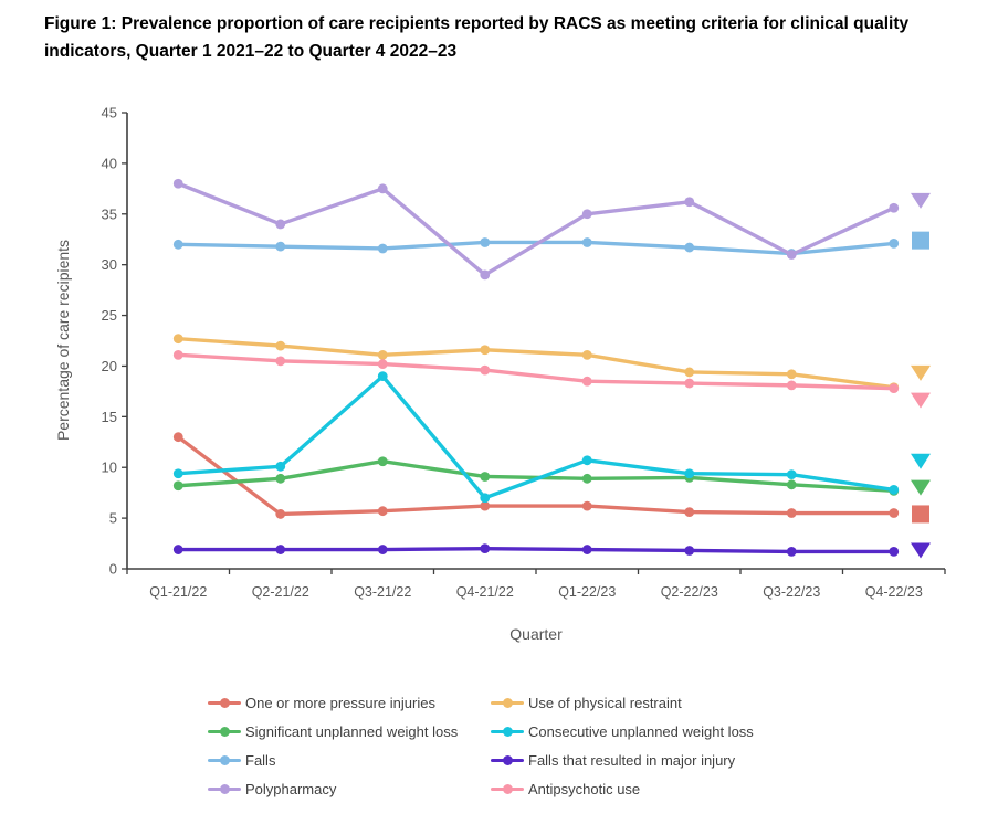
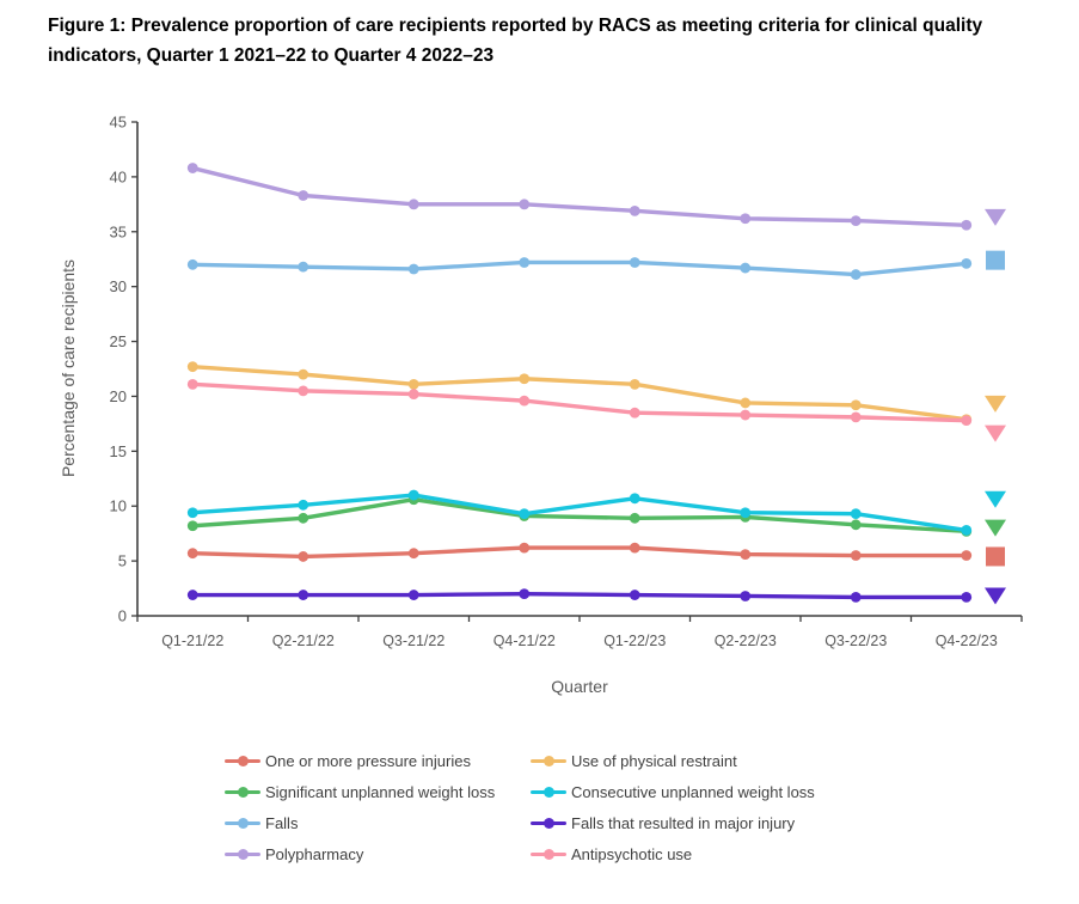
One or more pressure injuries/Q1-21/22: 13 -> 6
Polypharmacy/Q1-21/22: 38 -> 41
Polypharmacy/Q2-21/22: 34 -> 38
Consecutive unplanned weight loss/Q3-21/22: 19 -> 11
Consecutive unplanned weight loss/Q4-21/22: 7 -> 9
Polypharmacy/Q4-21/22: 29 -> 38
Polypharmacy/Q1-22/23: 35 -> 37
Polypharmacy/Q3-22/23: 31 -> 36
